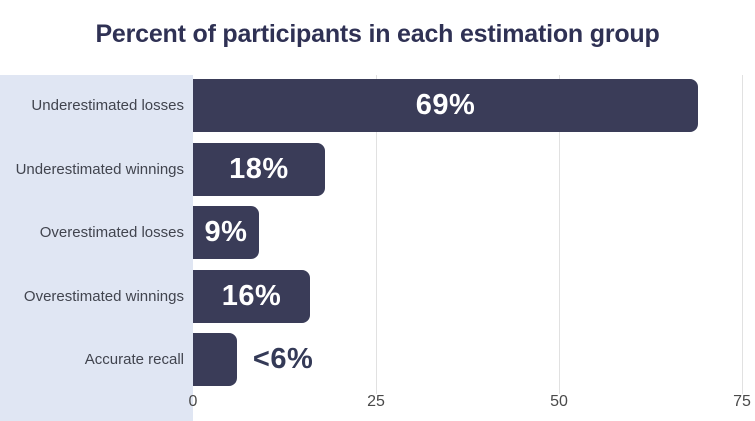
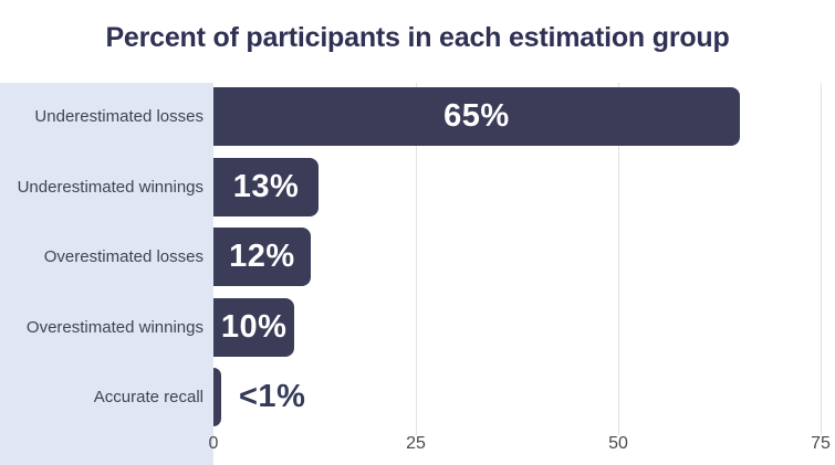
Underestimated losses: 69% -> 65%
Underestimated winnings: 18% -> 13%
Overestimated losses: 9% -> 12%
Overestimated winnings: 16% -> 10%
Accurate recall: 6 -> 1
